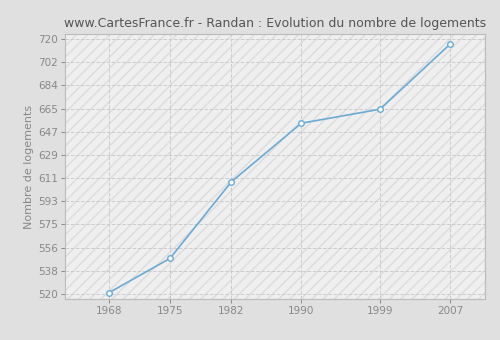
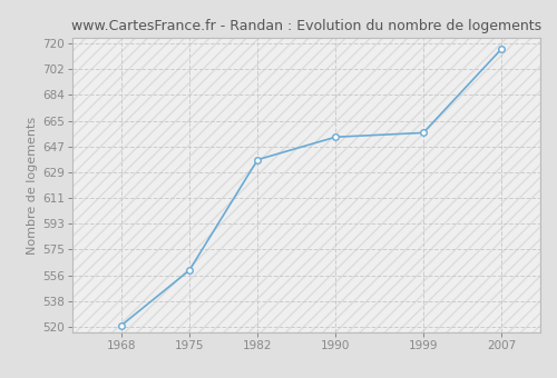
1975: 548 -> 560
1982: 608 -> 638
1999: 665 -> 657
